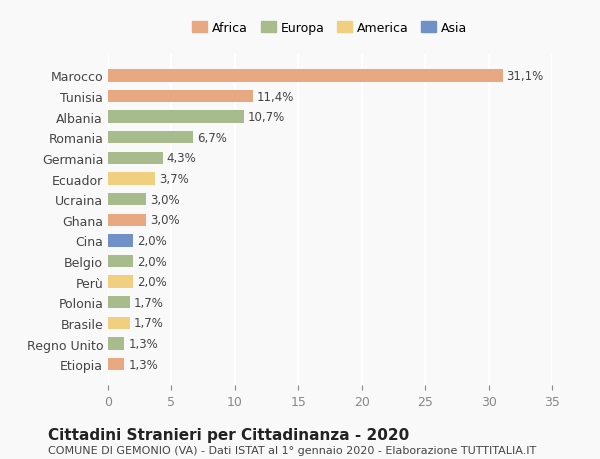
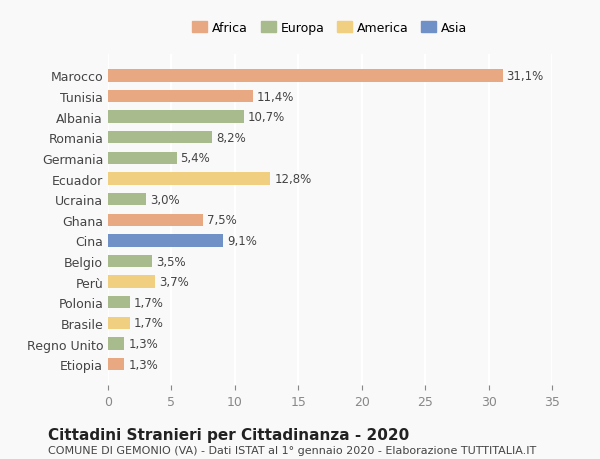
Romania: 6,7% -> 8,2%
Germania: 4,3% -> 5,4%
Ecuador: 3,7% -> 12,8%
Ghana: 3,0% -> 7,5%
Cina: 2,0% -> 9,1%
Belgio: 2,0% -> 3,5%
Perù: 2,0% -> 3,7%
